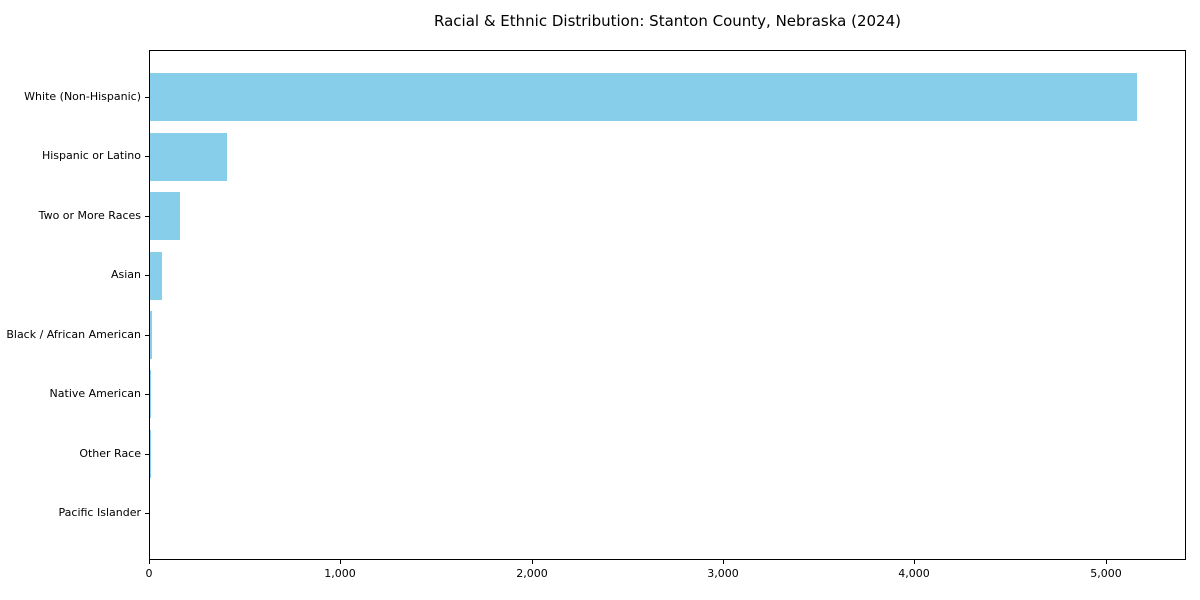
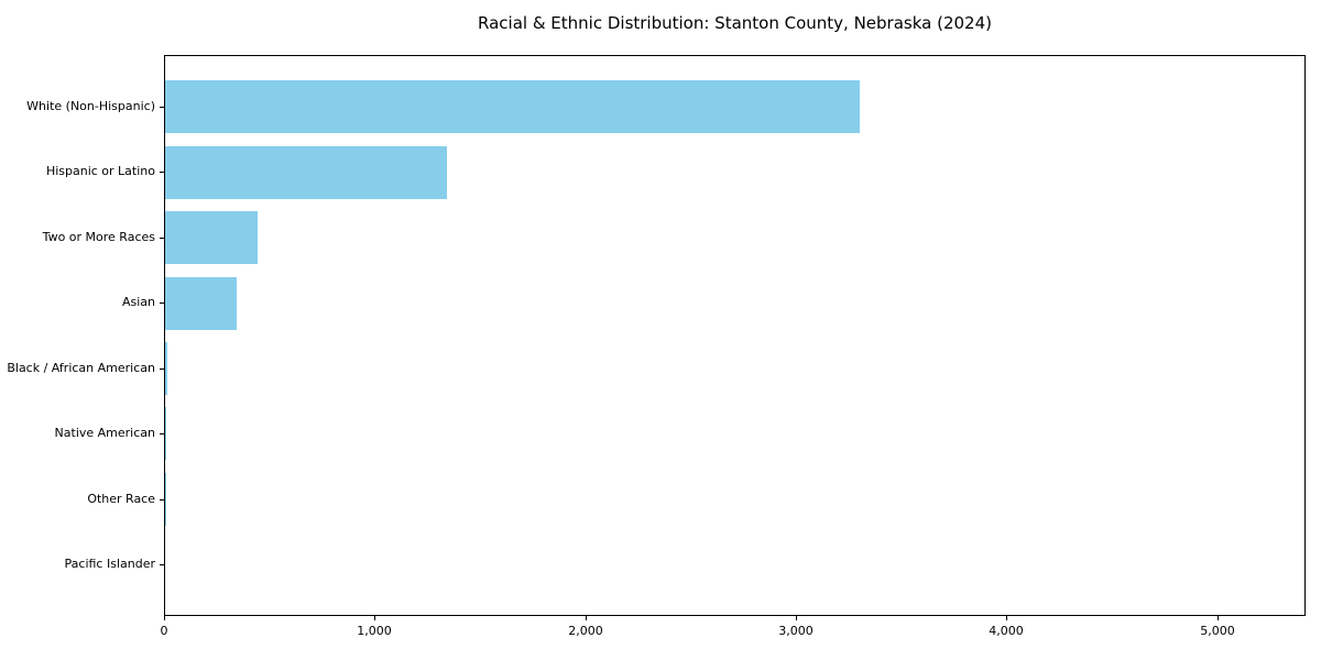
White (Non-Hispanic): 5160 -> 3300
Hispanic or Latino: 400 -> 1340
Two or More Races: 160 -> 440
Asian: 60 -> 340
